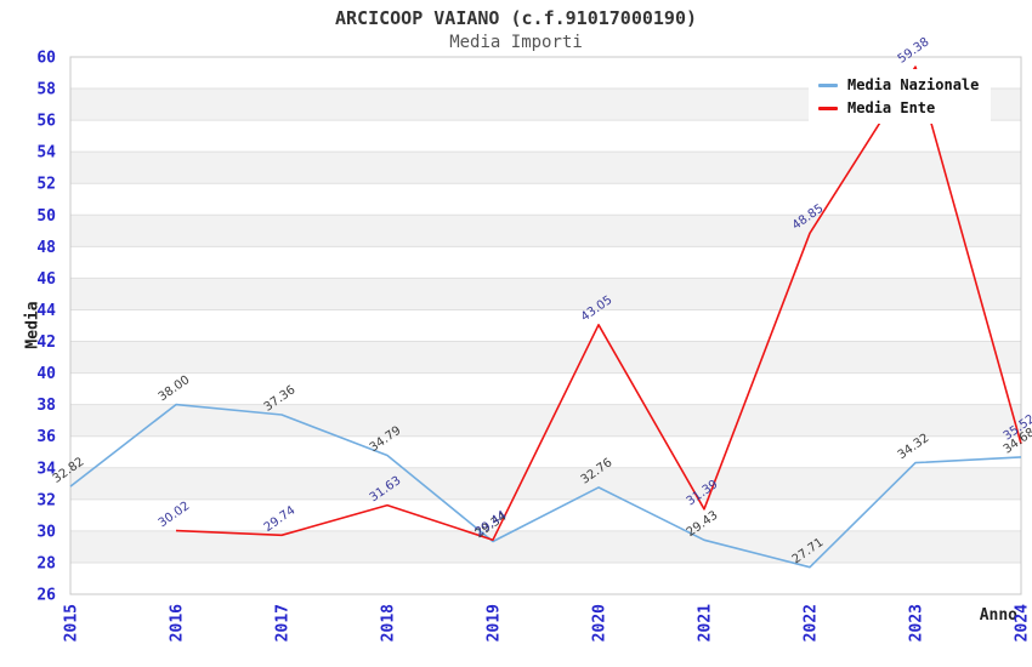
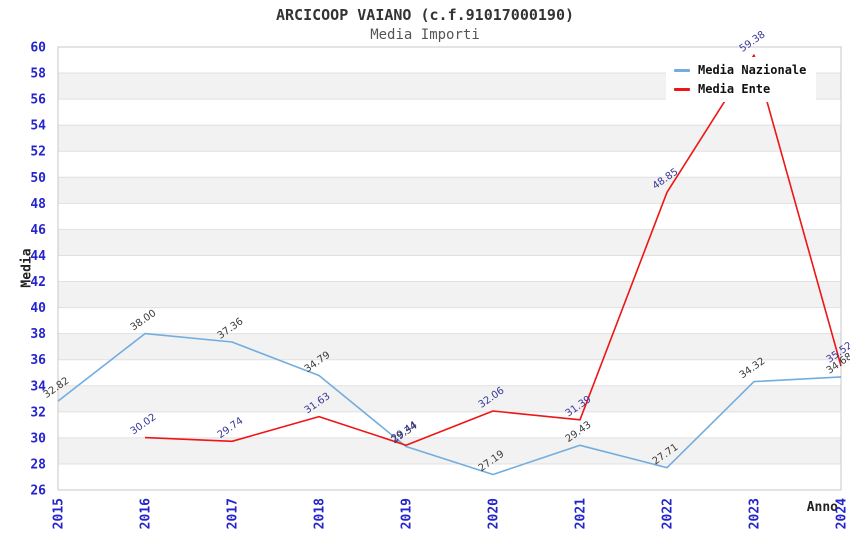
Media Nazionale/2020: 32.76 -> 27.19
Media Ente/2020: 43.05 -> 32.06
